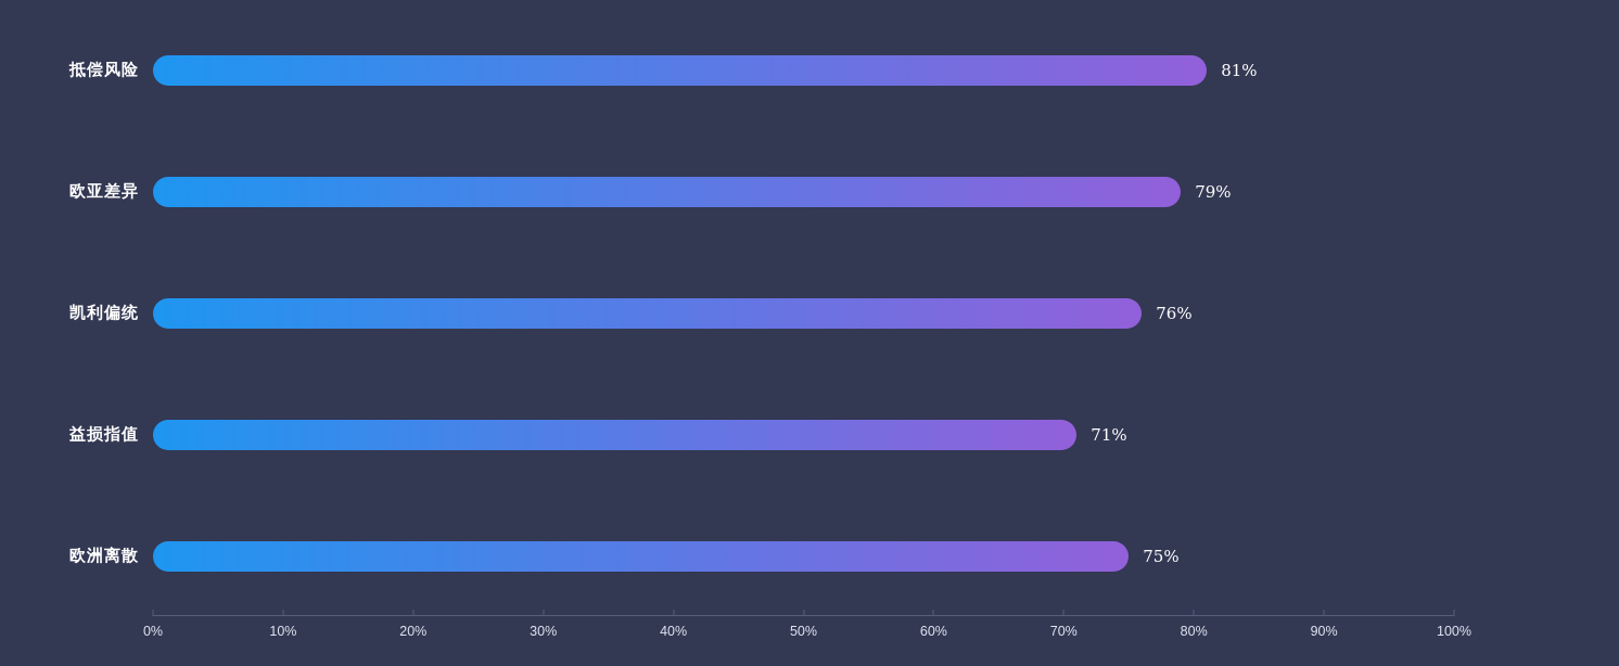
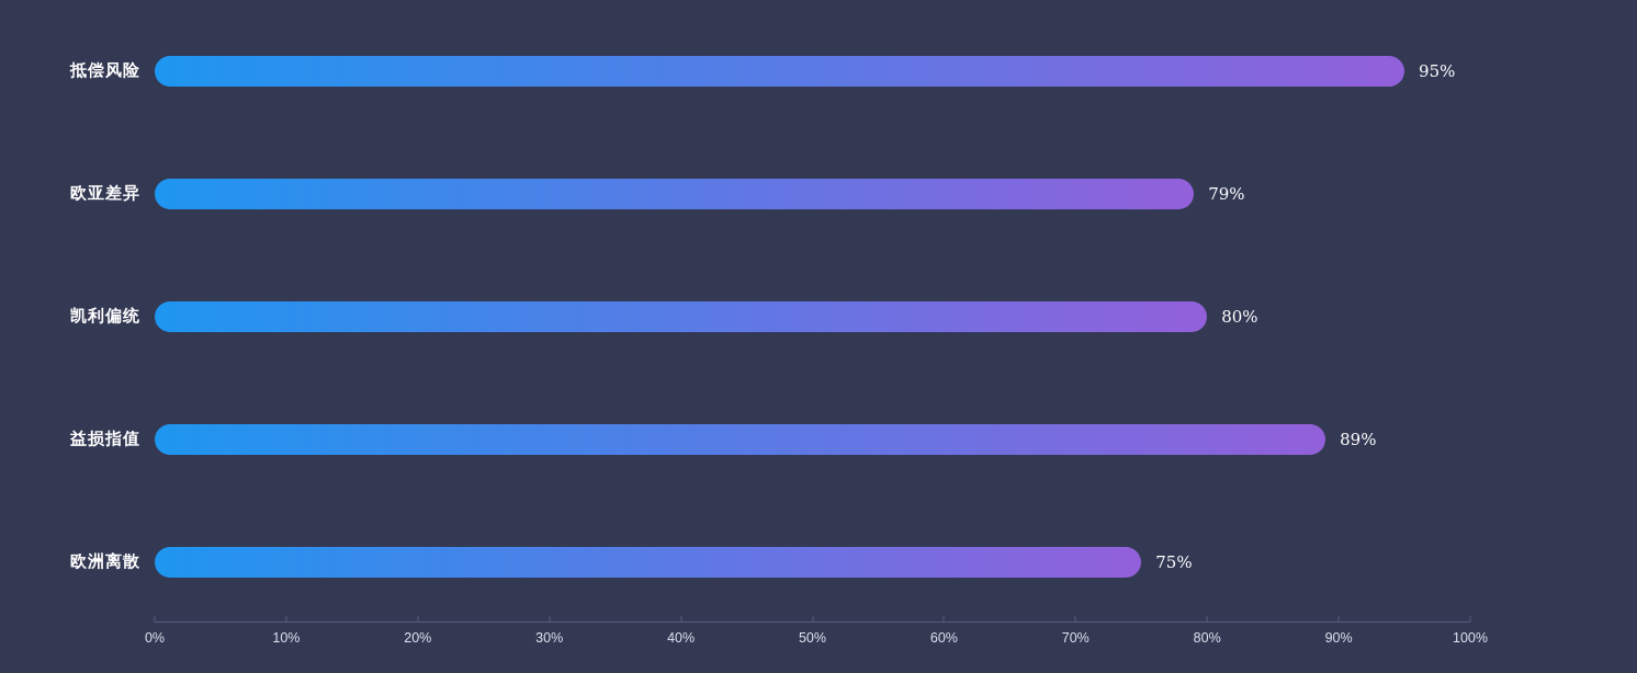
抵偿风险: 81% -> 95%
凯利偏统: 76% -> 80%
益损指值: 71% -> 89%
